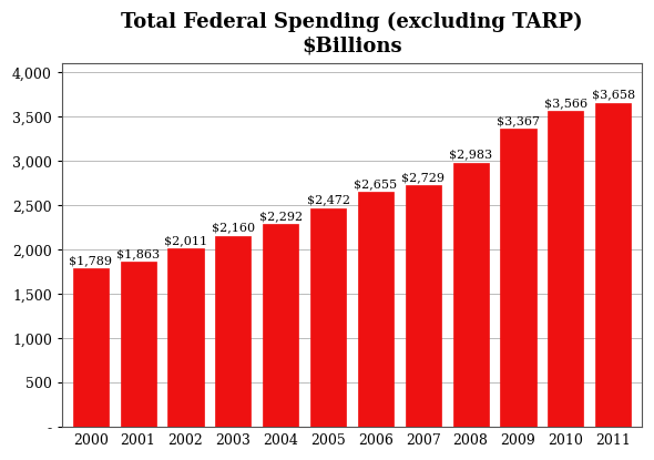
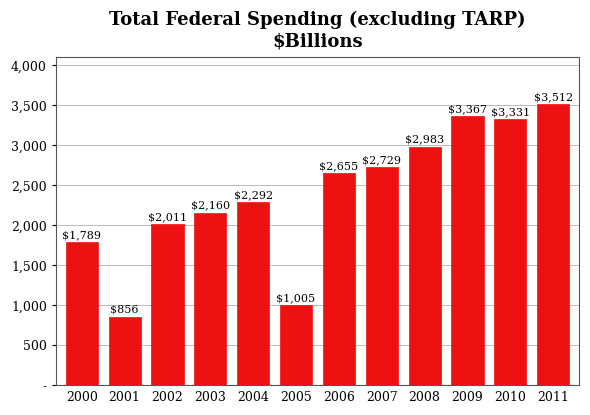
2001: $1,863 -> $856
2005: $2,472 -> $1,005
2010: $3,566 -> $3,331
2011: $3,658 -> $3,512
